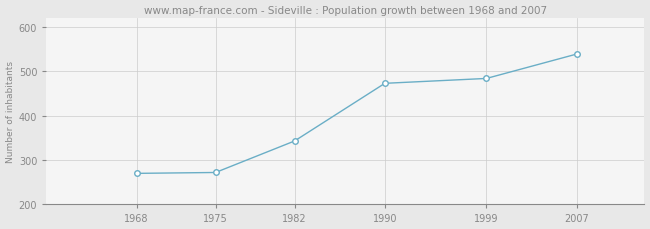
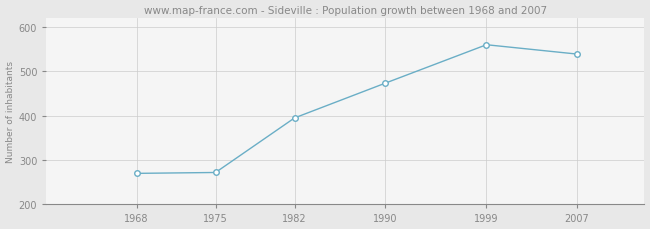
1982: 343 -> 395
1999: 484 -> 560
